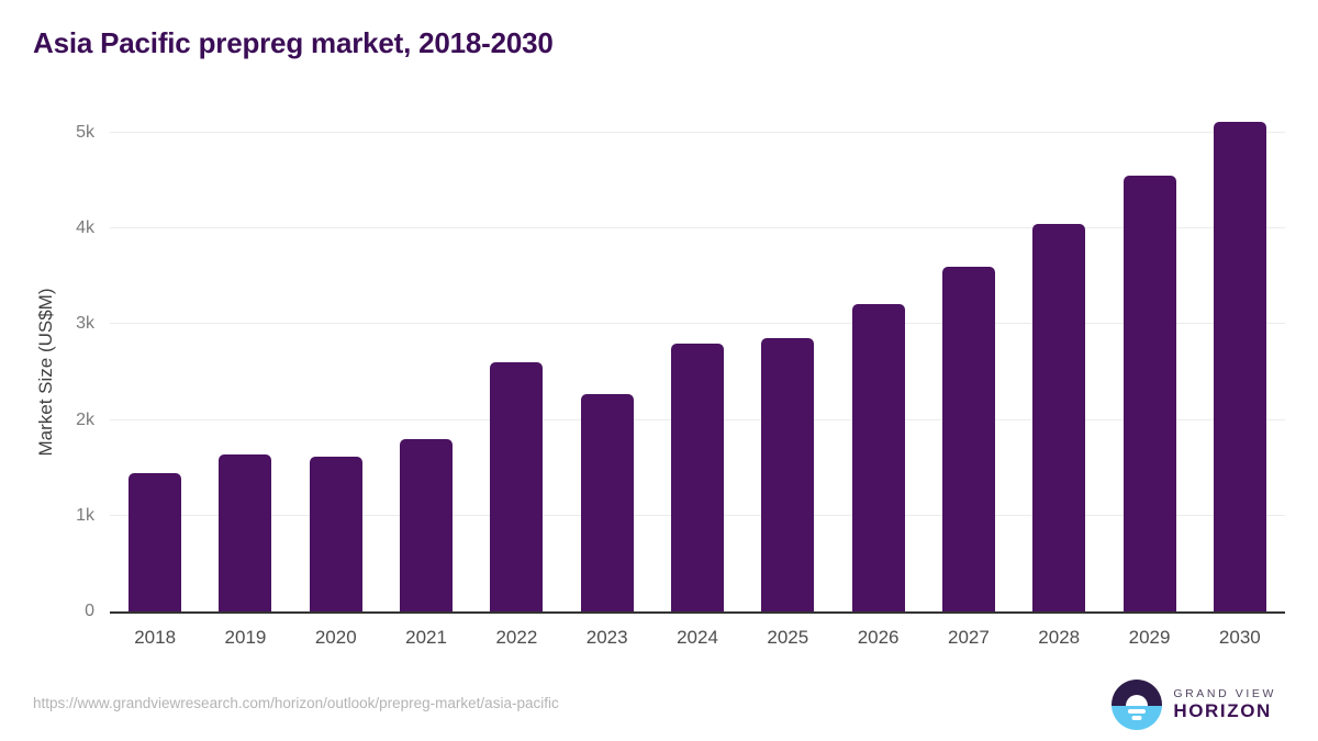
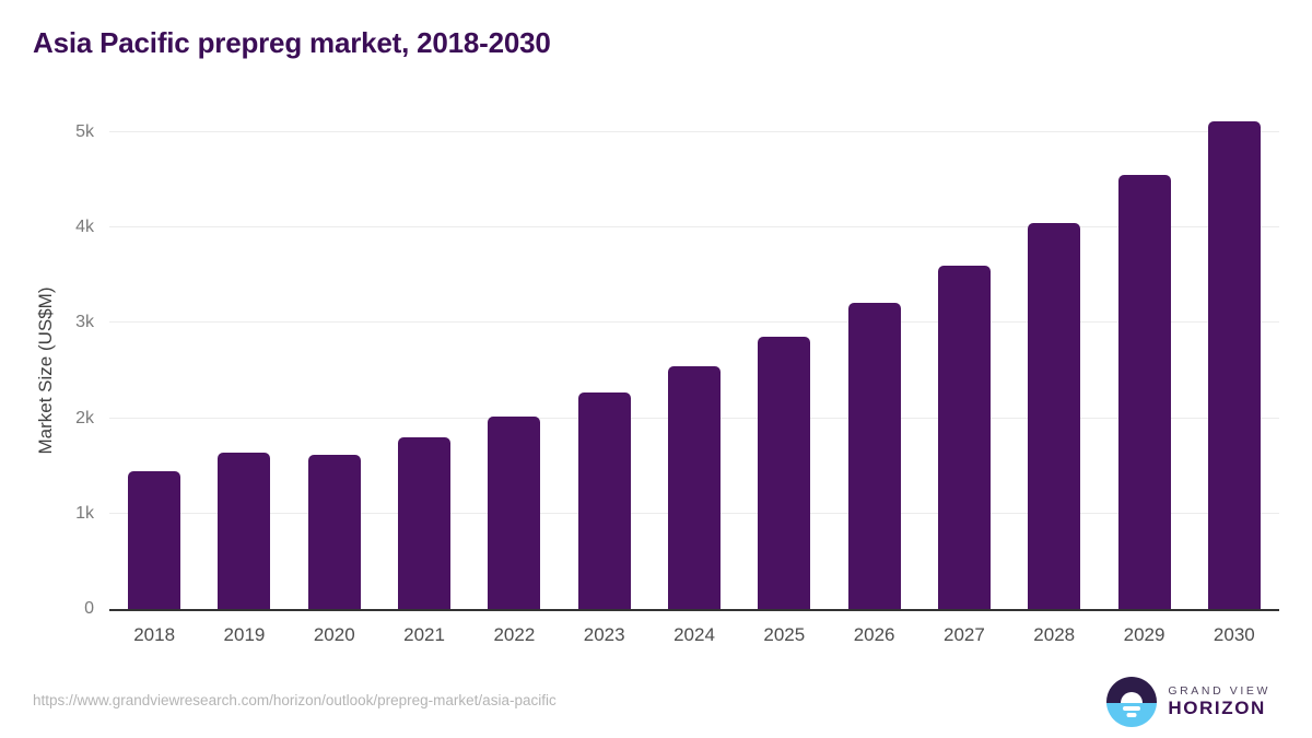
2022: 2.6k -> 2.0k
2024: 2.8k -> 2.6k
